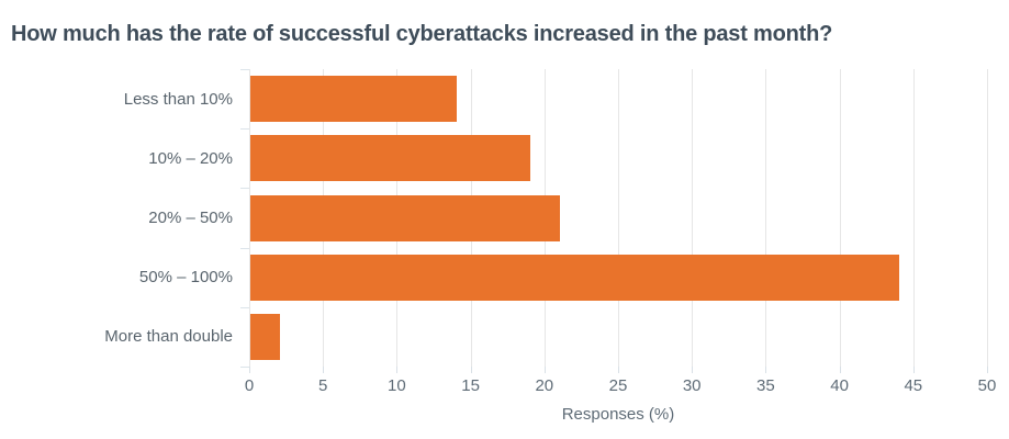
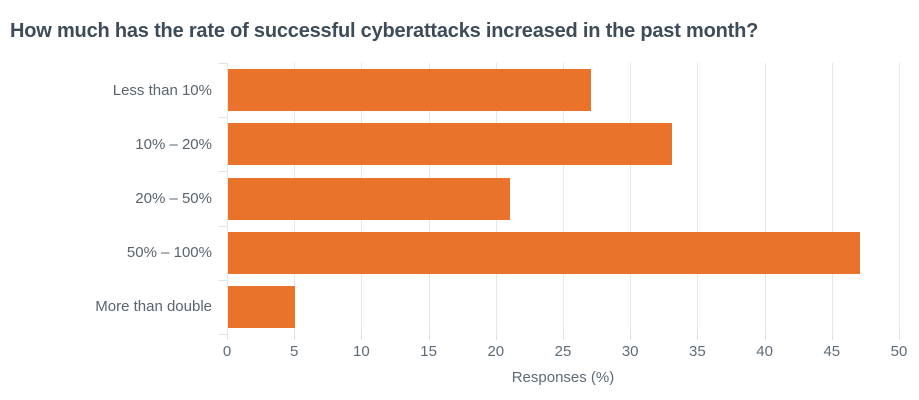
Less than 10%: 14 -> 27
10% – 20%: 19 -> 33
50% – 100%: 44 -> 47
More than double: 2 -> 5
